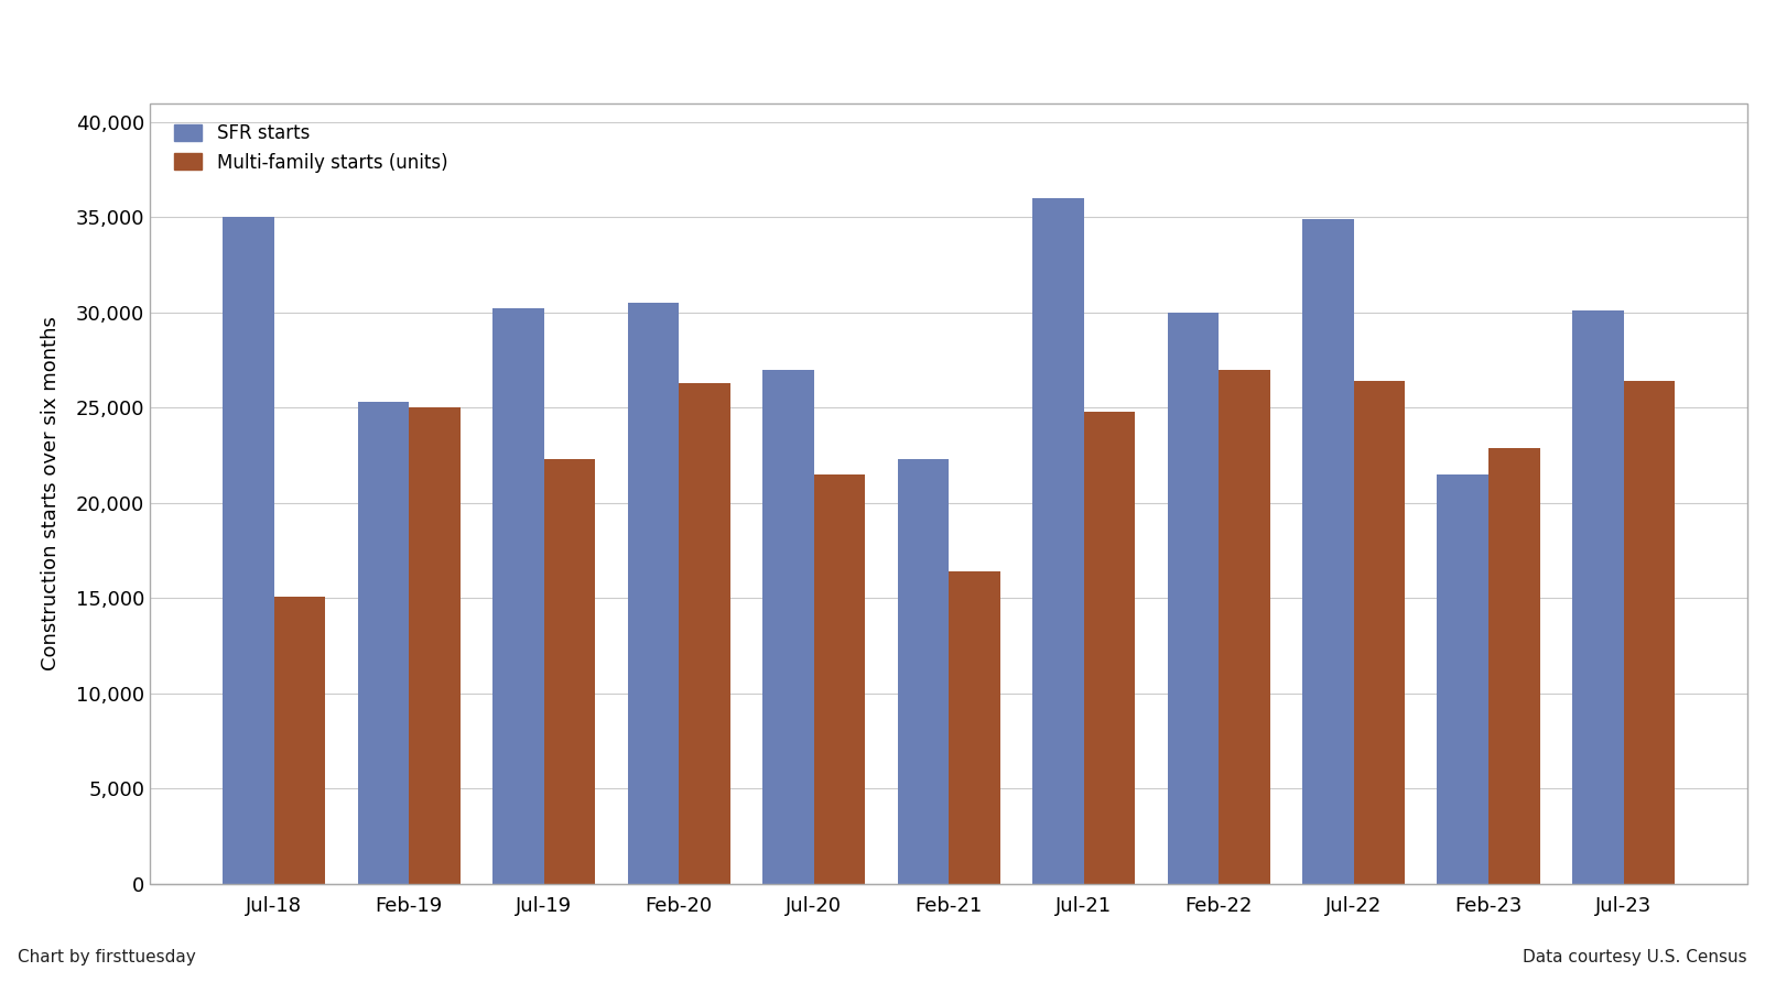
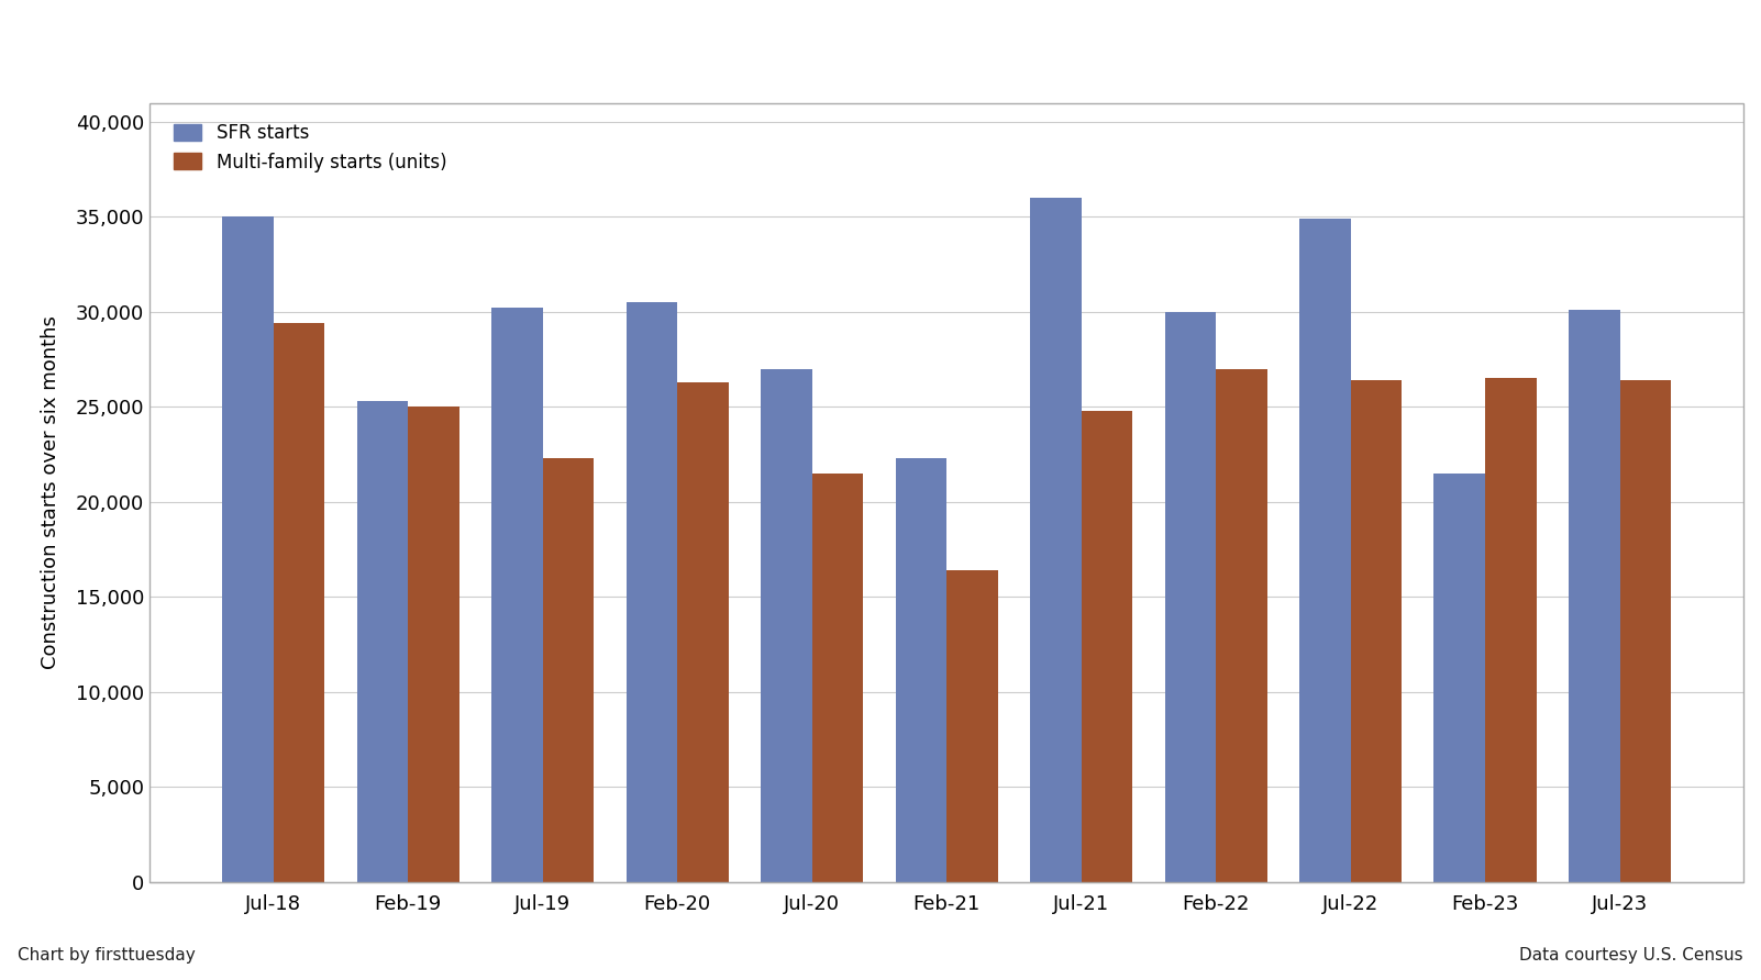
Multi-family starts (units)/Jul-18: 15,100 -> 29,400
Multi-family starts (units)/Feb-23: 22,900 -> 26,500
